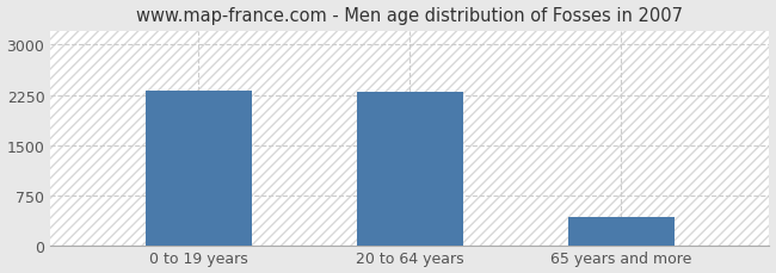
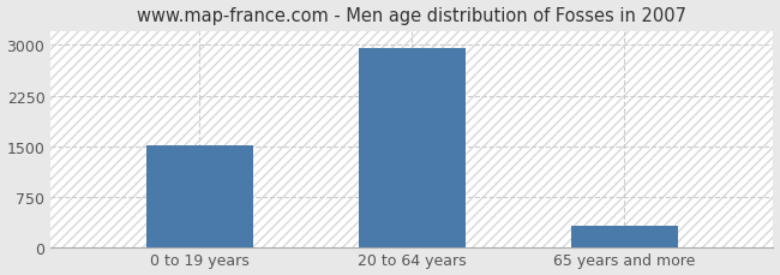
0 to 19 years: 2320 -> 1500
20 to 64 years: 2300 -> 2950
65 years and more: 420 -> 300
